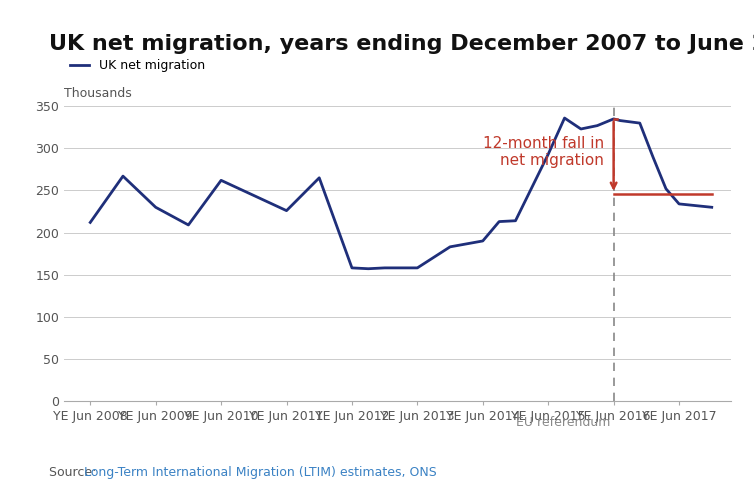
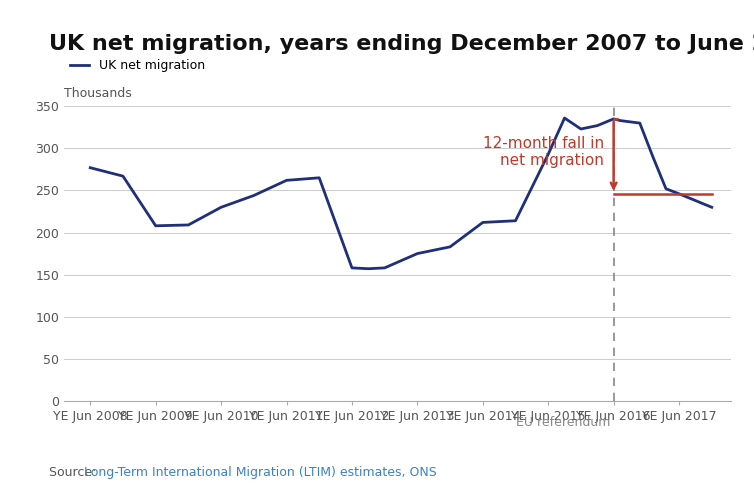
YE Jun 2008: 212 -> 277
YE Jun 2009: 230 -> 208
YE Jun 2010: 262 -> 230
YE Jun 2011: 226 -> 262
YE Jun 2013: 158 -> 175
YE Jun 2014: 190 -> 212
YE Jun 2017: 234 -> 246
